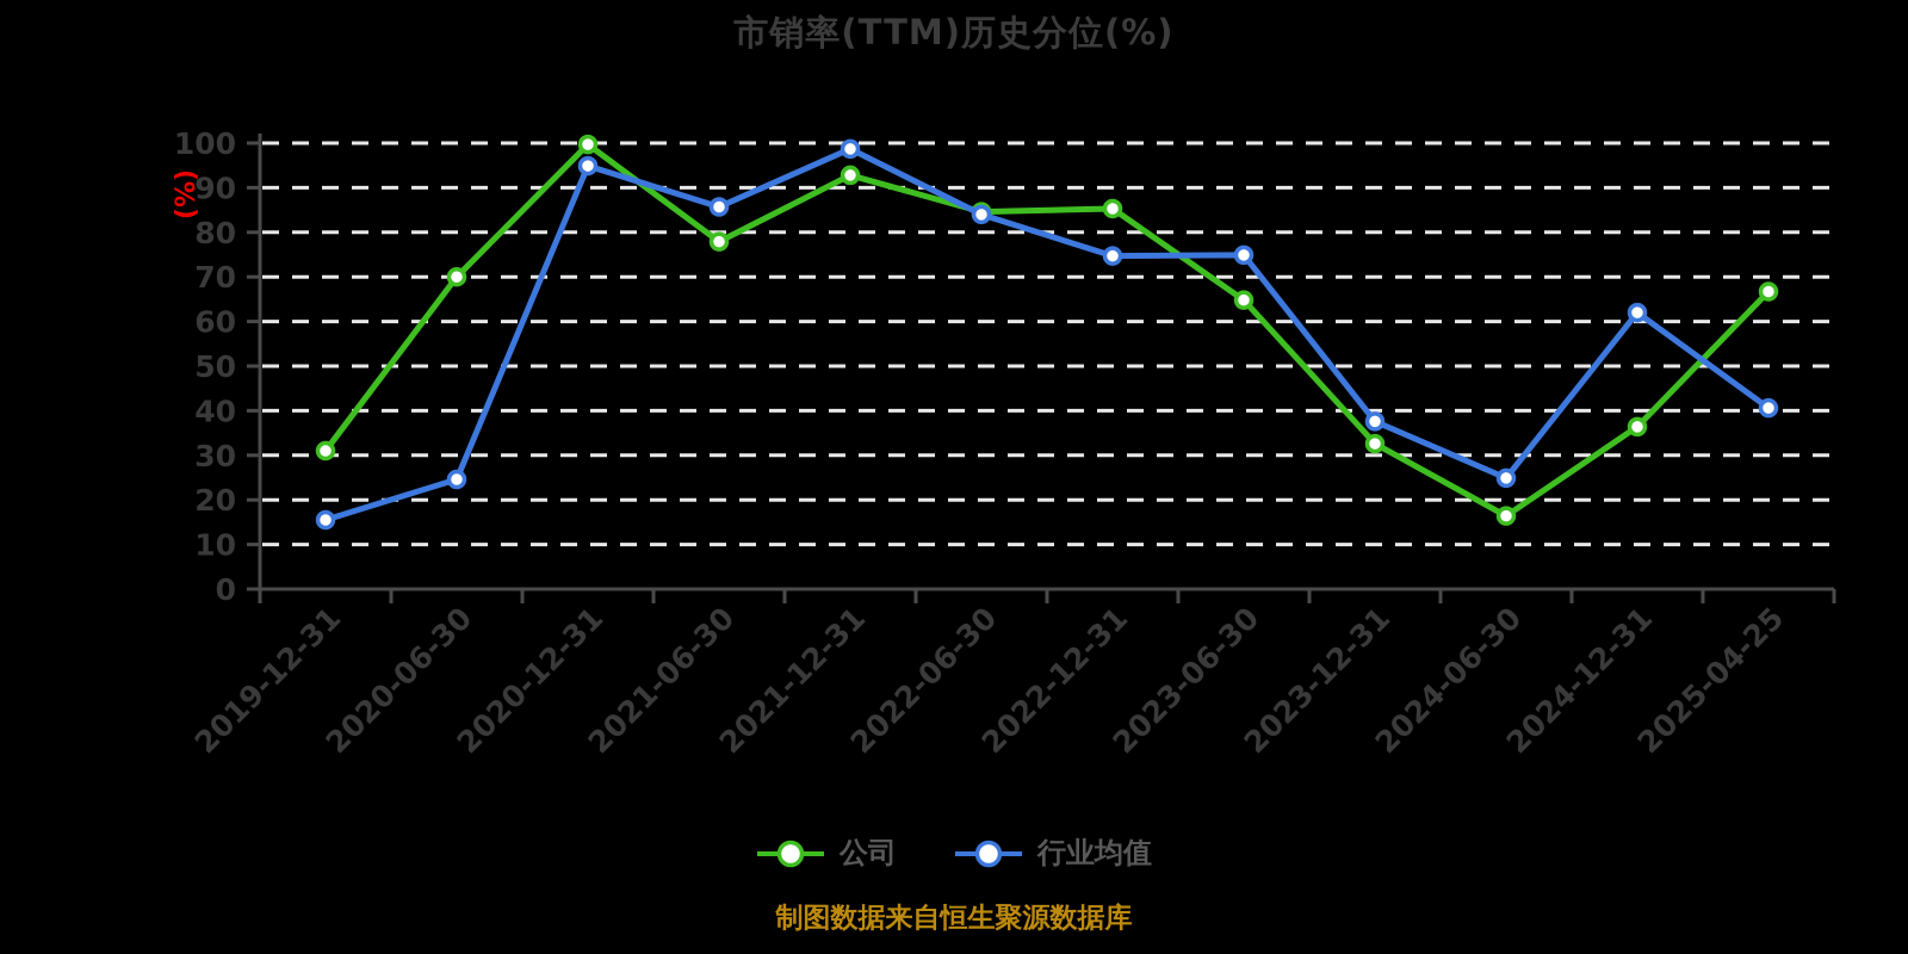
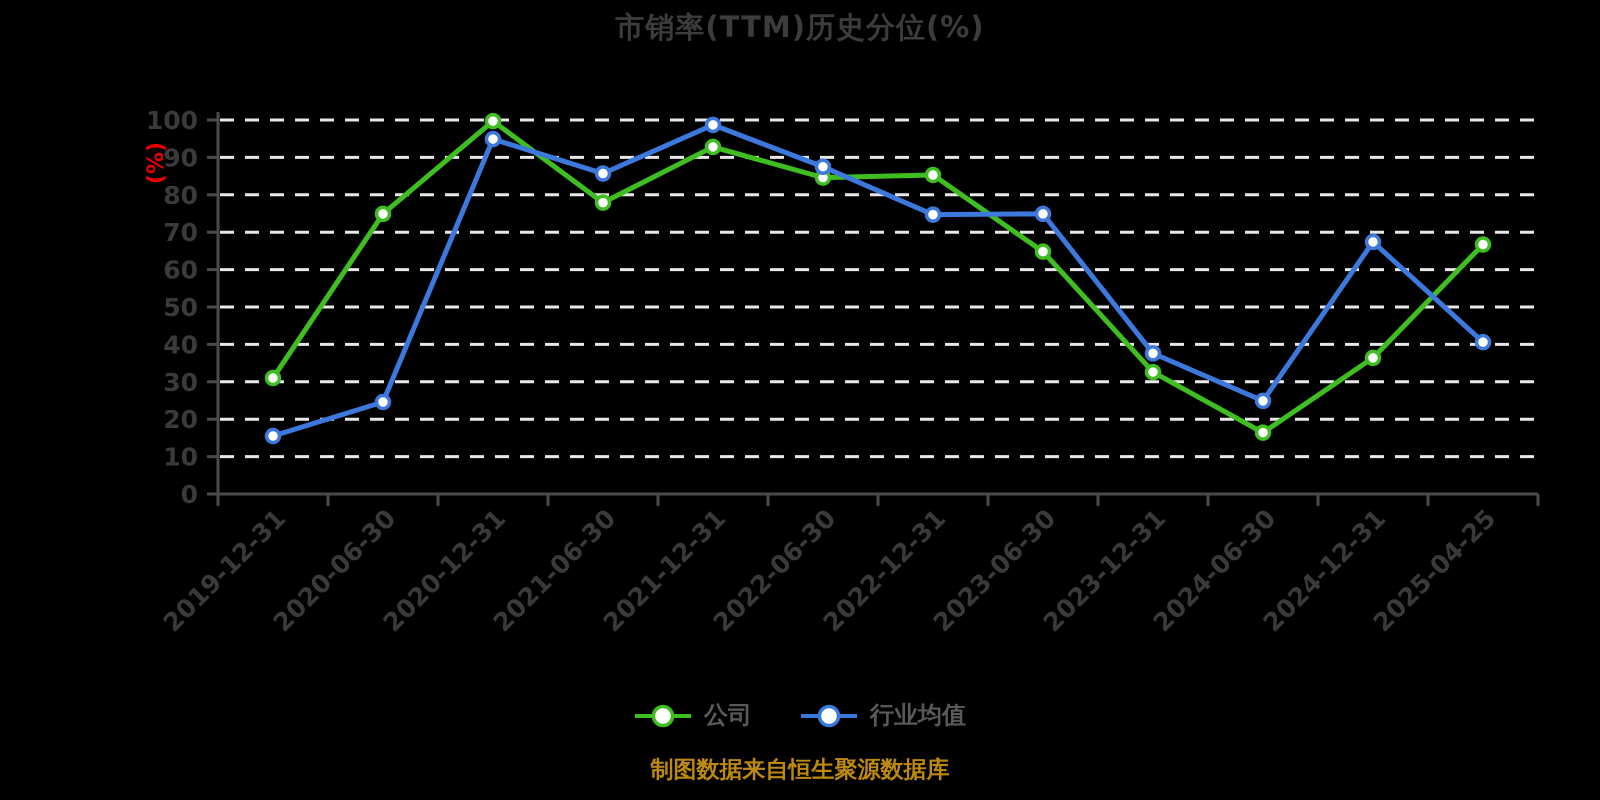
公司/2020-06-30: 70 -> 75
行业均值/2022-06-30: 84 -> 88
行业均值/2024-12-31: 62 -> 67
